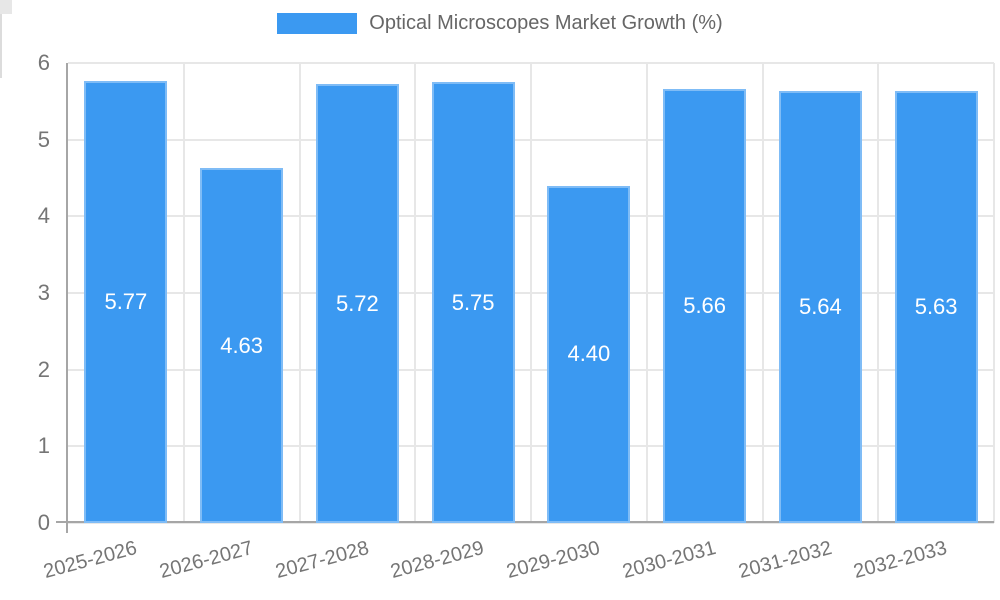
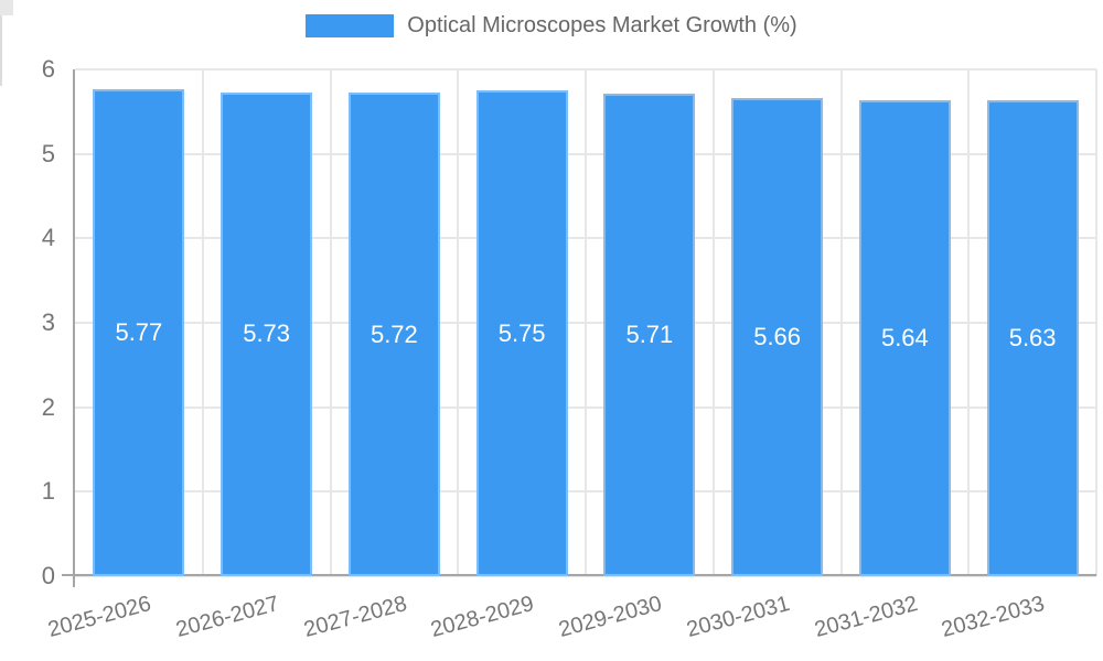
2026-2027: 4.63 -> 5.73
2029-2030: 4.40 -> 5.71
